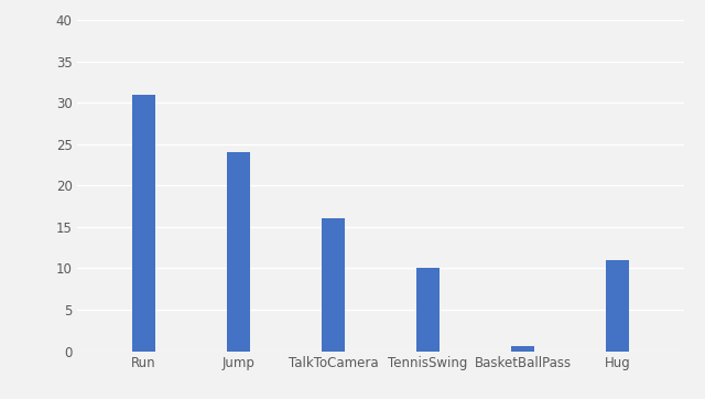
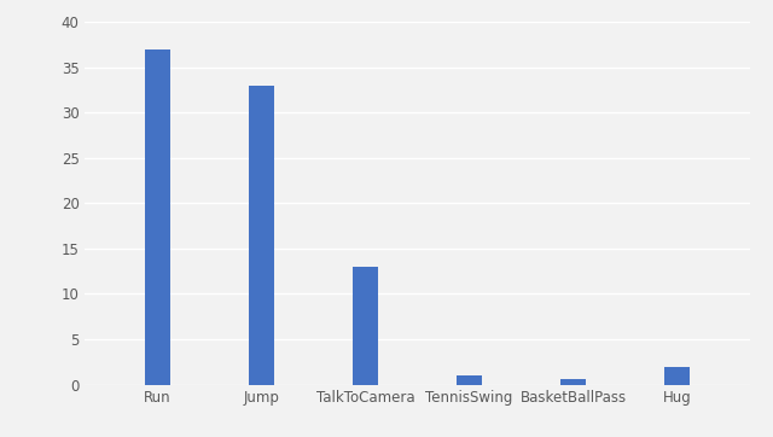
Run: 31.0 -> 37.0
Jump: 24.0 -> 33.0
TalkToCamera: 16.0 -> 13.0
TennisSwing: 10.0 -> 1.0
Hug: 11.0 -> 2.0
